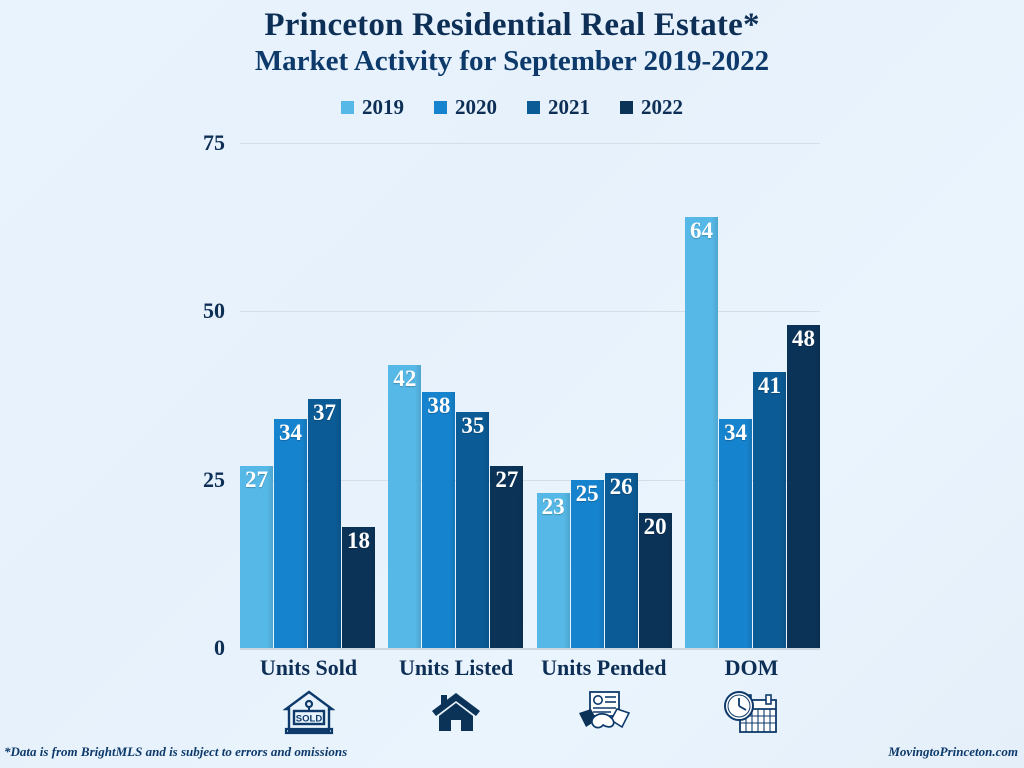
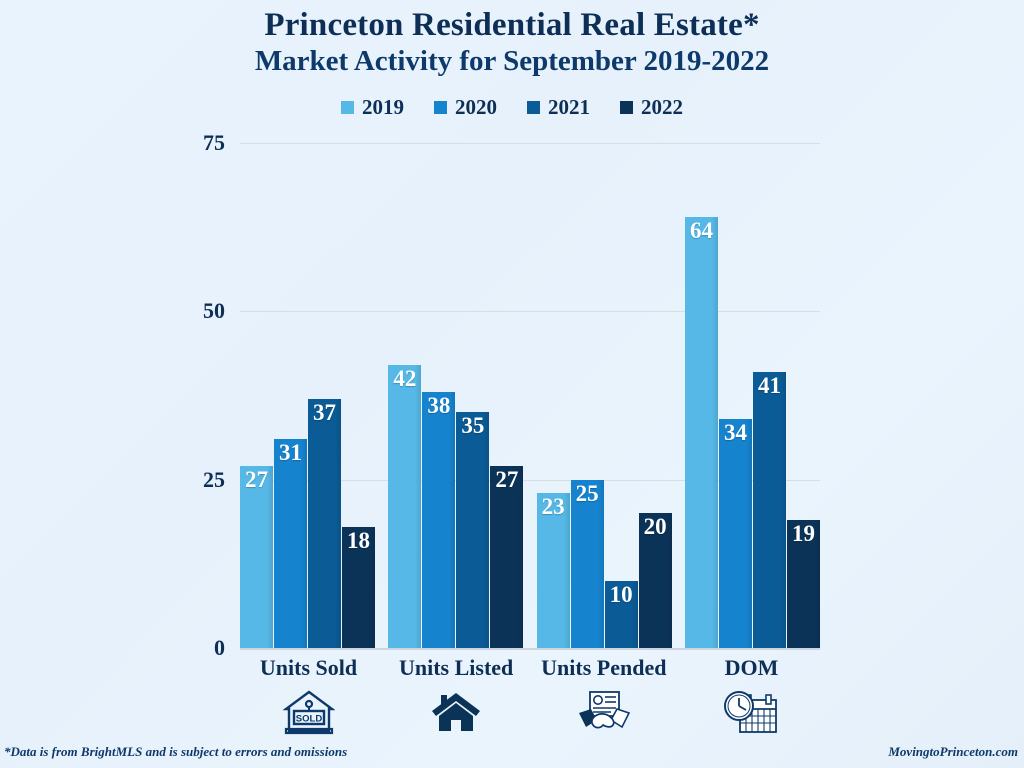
2020/Units Sold: 34 -> 31
2021/Units Pended: 26 -> 10
2022/DOM: 48 -> 19
